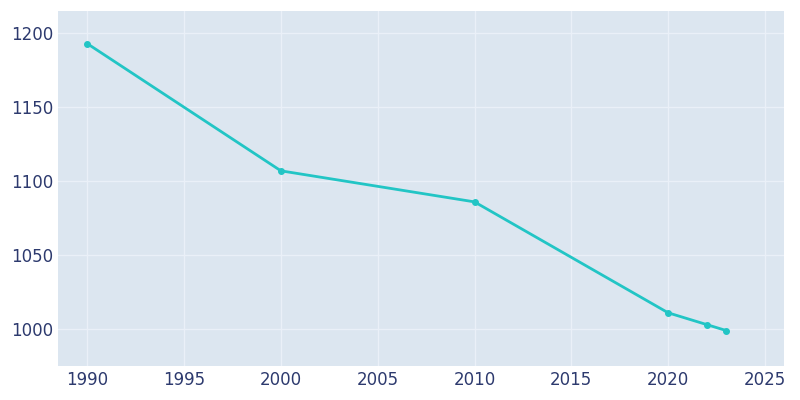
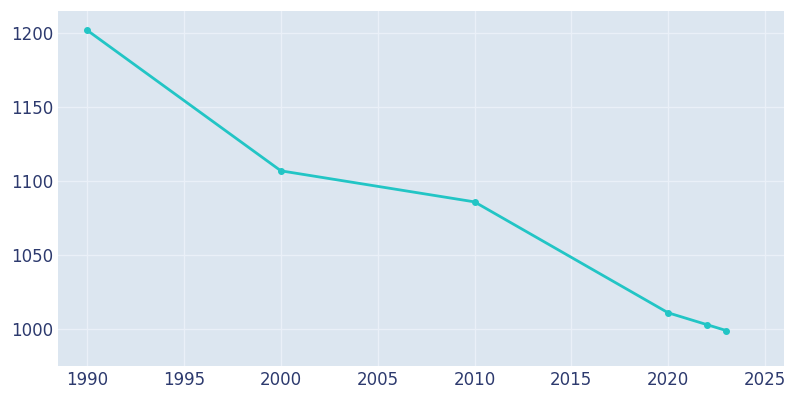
1990: 1193 -> 1202
